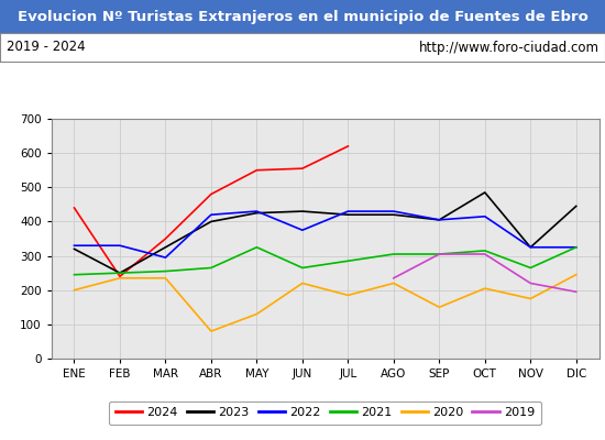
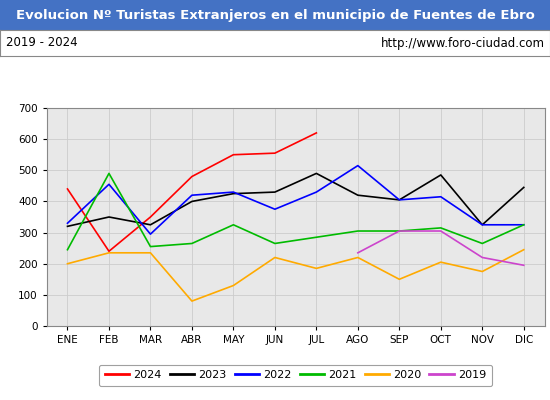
2023/FEB: 250 -> 350
2022/FEB: 330 -> 455
2021/FEB: 250 -> 490
2023/JUL: 420 -> 490
2022/AGO: 430 -> 515
